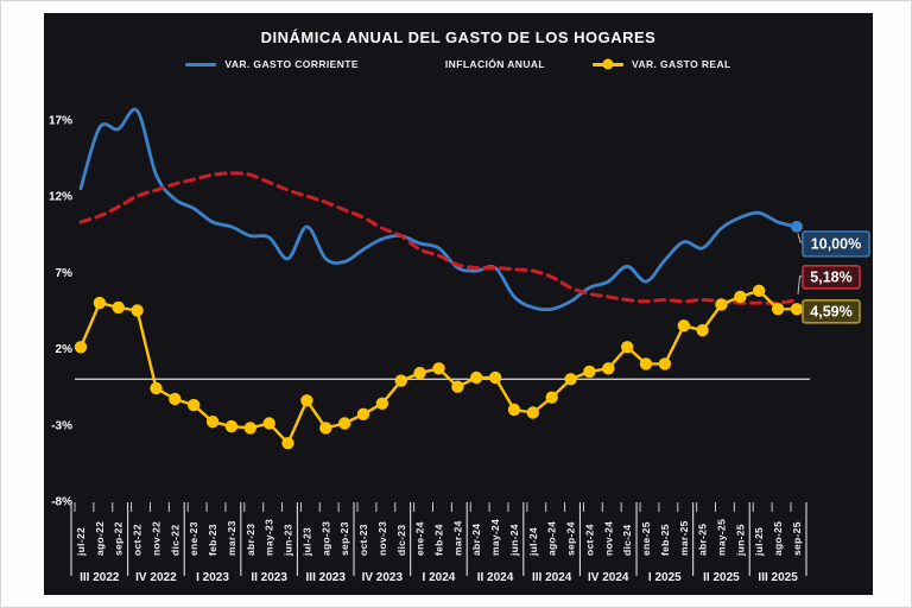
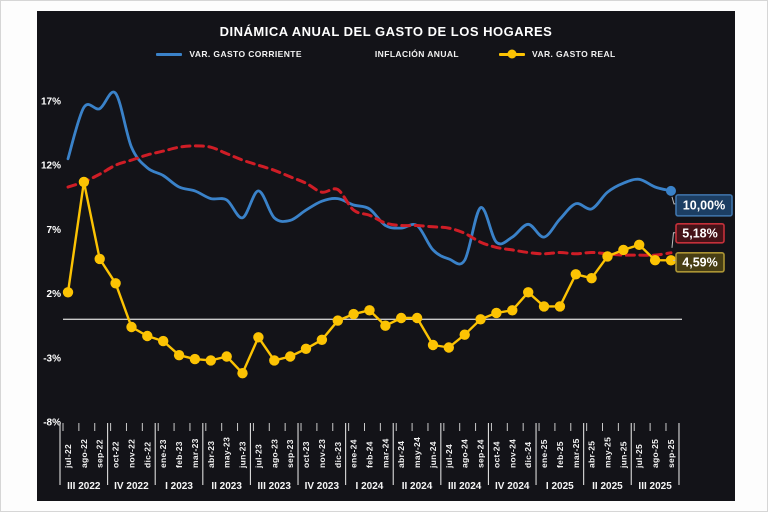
VAR. GASTO REAL/ago-22: 5.0% -> 10.7%
VAR. GASTO REAL/oct-22: 4.5% -> 2.8%
INFLACIÓN ANUAL/dic-23: 9.4% -> 10.1%
VAR. GASTO CORRIENTE/sep-24: 5.1% -> 8.7%
